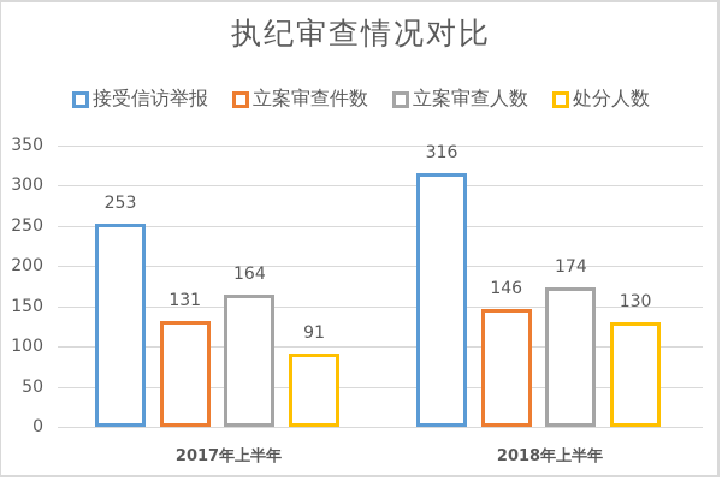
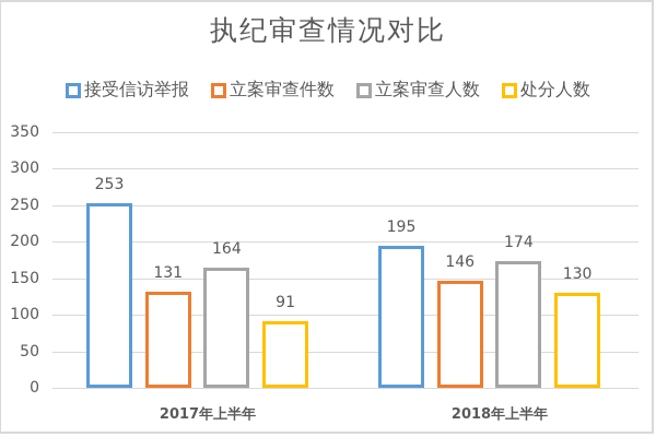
接受信访举报/2018年上半年: 316 -> 195
